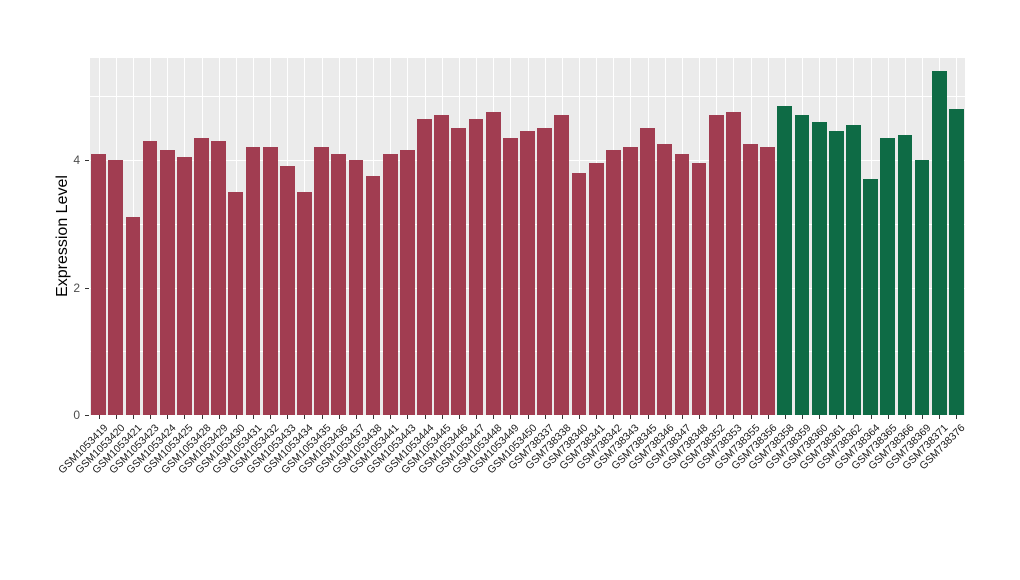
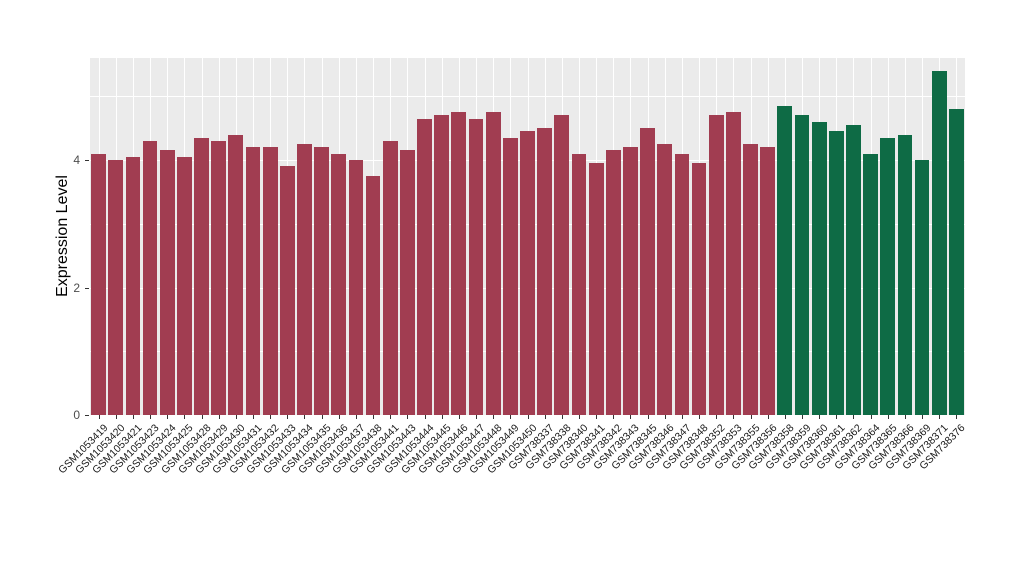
GSM1053421: 3.1 -> 4.0
GSM1053430: 3.5 -> 4.4
GSM1053434: 3.5 -> 4.2
GSM1053441: 4.1 -> 4.3
GSM1053446: 4.5 -> 4.8
GSM738340: 3.8 -> 4.1
GSM738364: 3.7 -> 4.1
